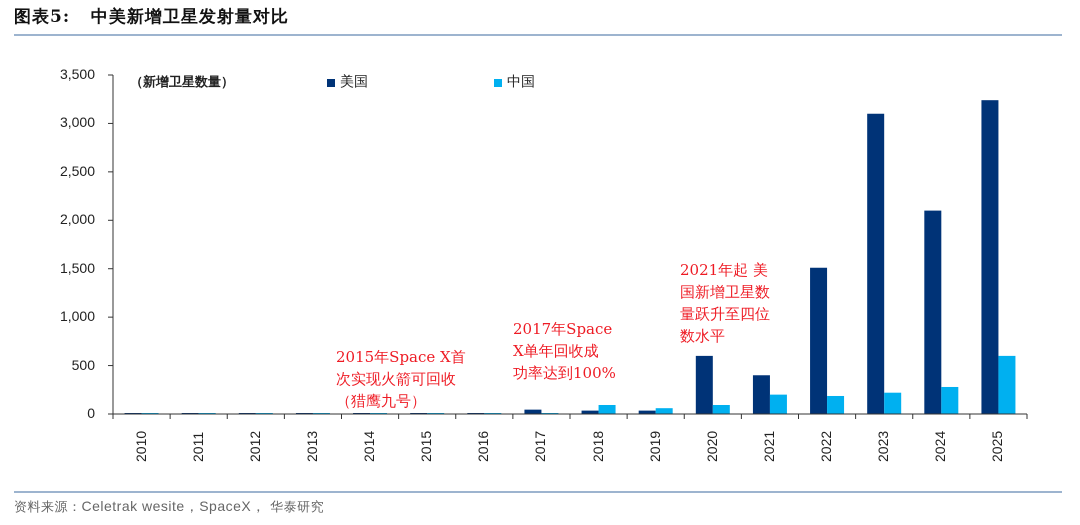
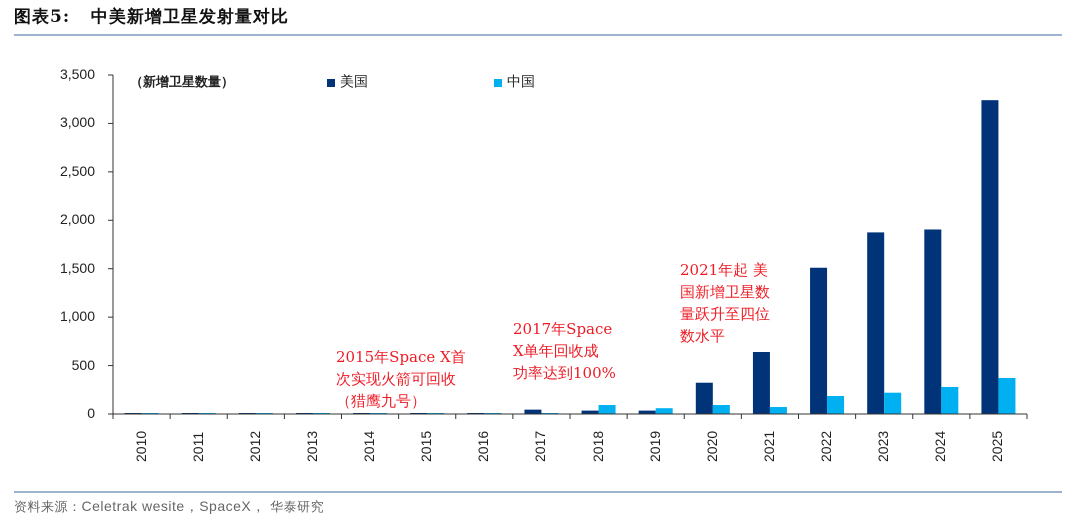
美国/2020: 600 -> 300
美国/2021: 400 -> 600
中国/2021: 200 -> 100
美国/2023: 3100 -> 1900
美国/2024: 2100 -> 1900
中国/2025: 600 -> 400
